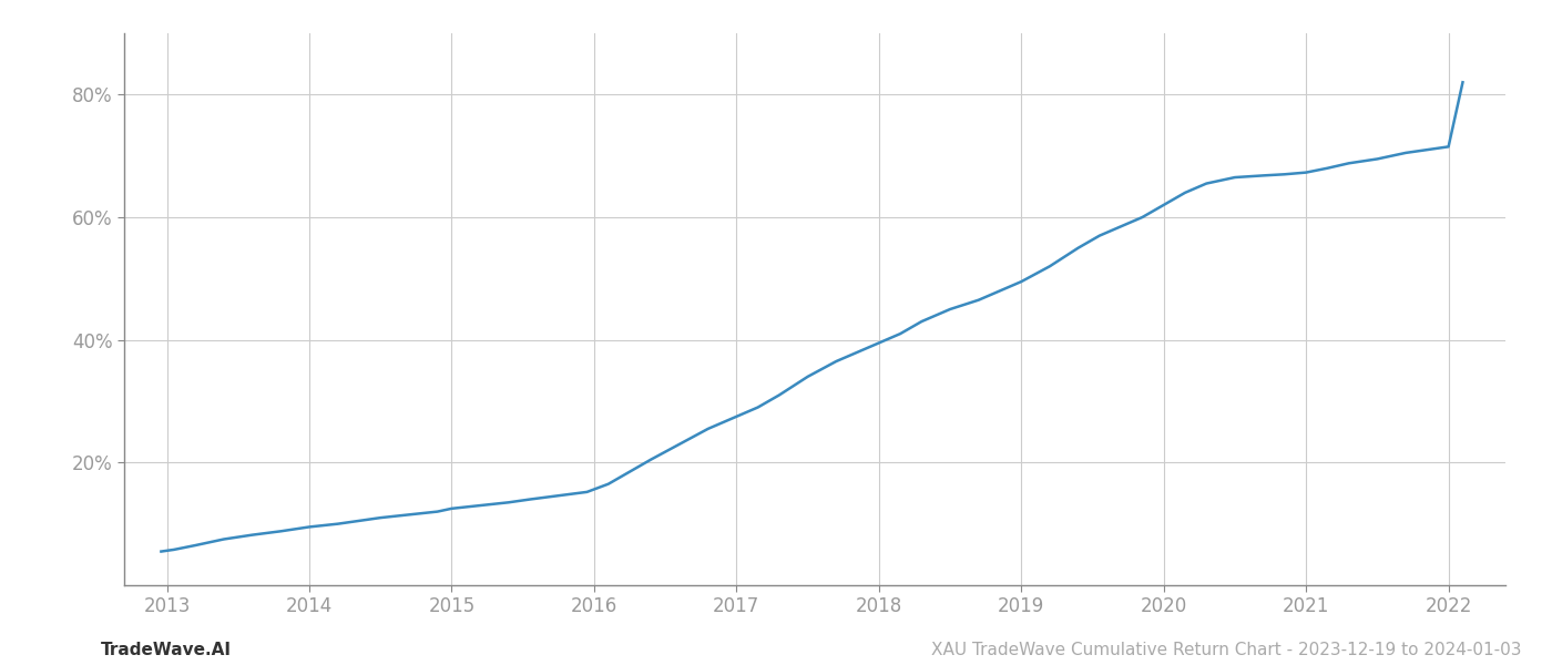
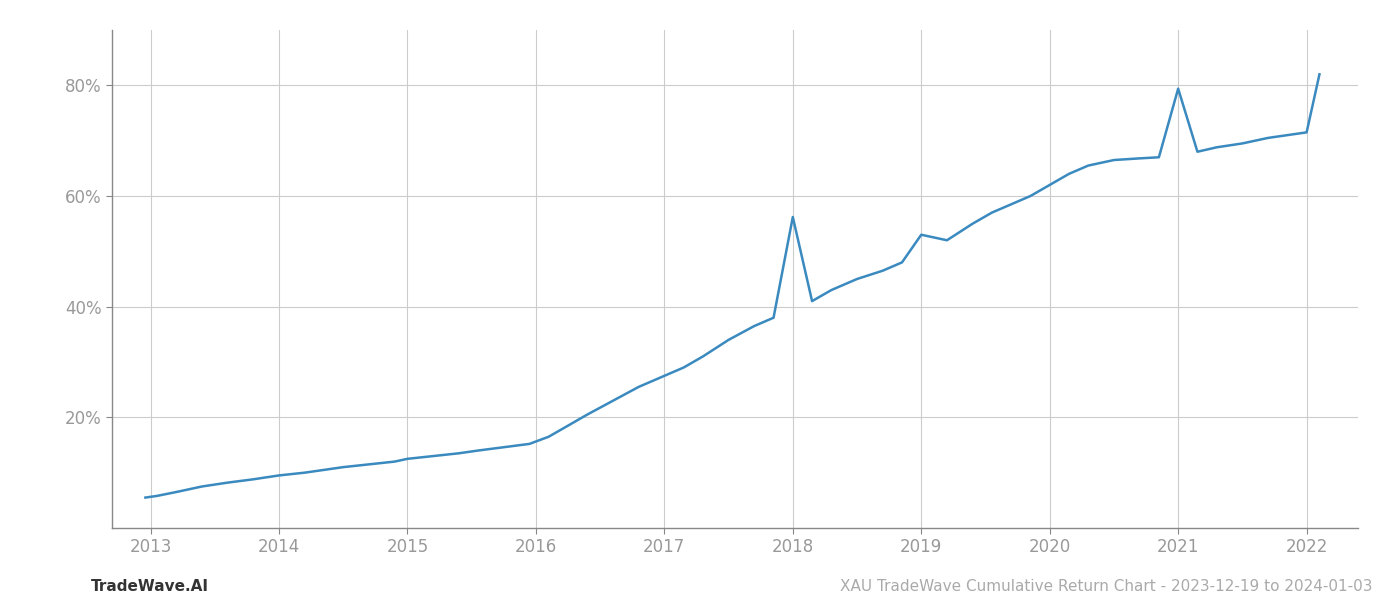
2018: 39.5% -> 56.2%
2019: 49.5% -> 53.0%
2021: 67.3% -> 79.4%
